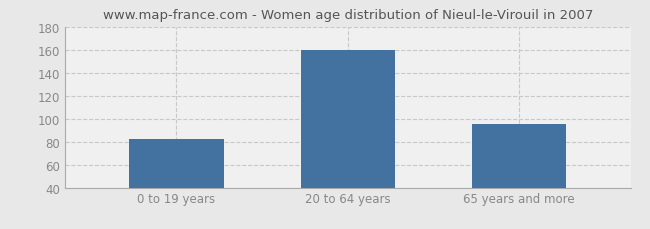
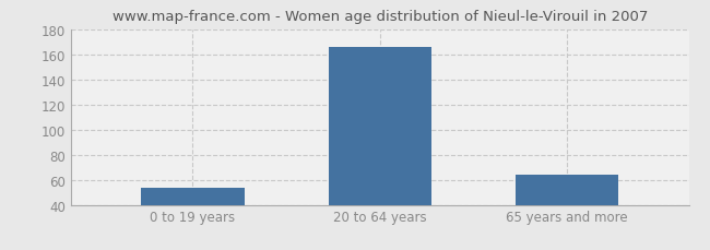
0 to 19 years: 82 -> 54
20 to 64 years: 160 -> 166
65 years and more: 95 -> 64
